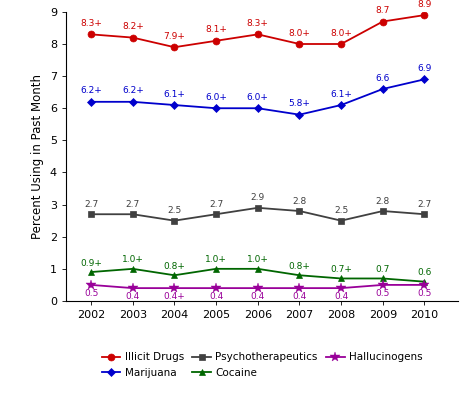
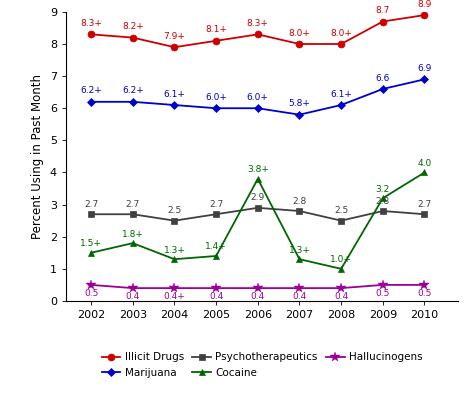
Cocaine/2002: 0.9+ -> 1.5+
Cocaine/2003: 1.0+ -> 1.8+
Cocaine/2004: 0.8+ -> 1.3+
Cocaine/2005: 1.0+ -> 1.4+
Cocaine/2006: 1.0+ -> 3.8+
Cocaine/2007: 0.8+ -> 1.3+
Cocaine/2008: 0.7+ -> 1.0+
Cocaine/2009: 0.7 -> 3.2
Cocaine/2010: 0.6 -> 4.0
